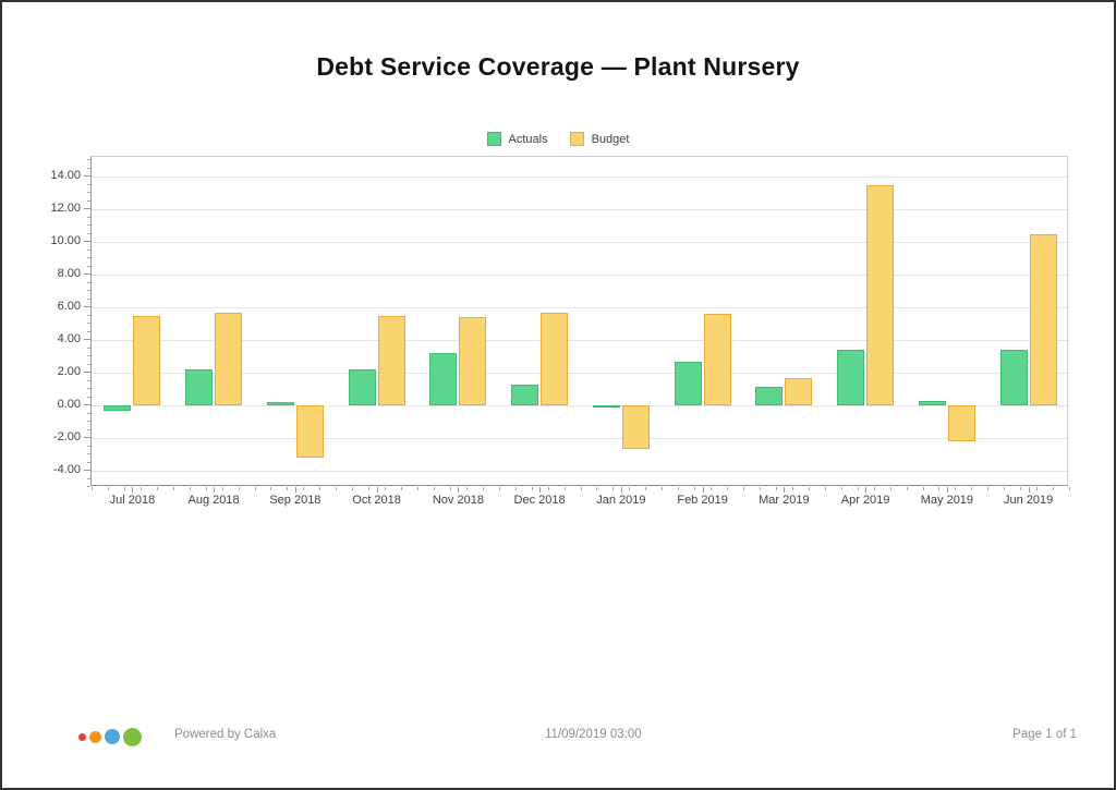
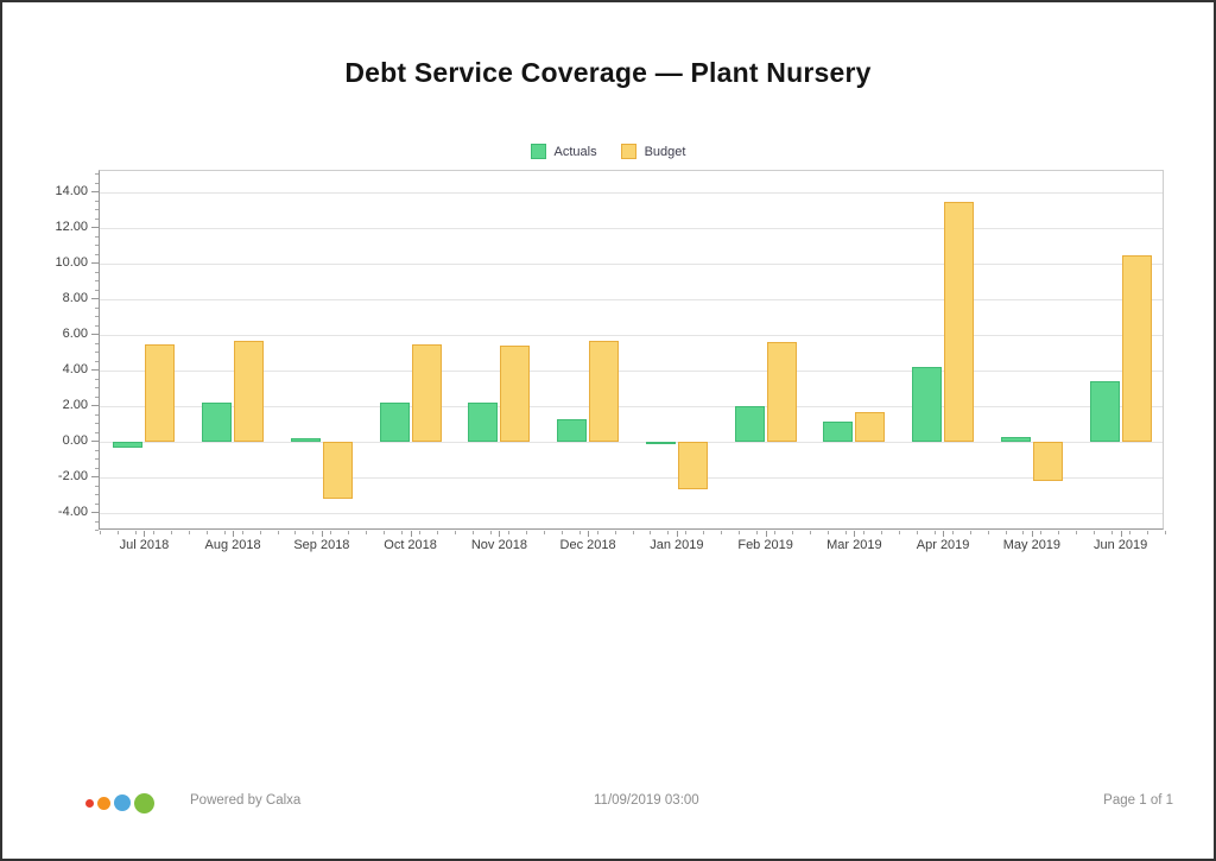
Actuals/Nov 2018: 3.2 -> 2.2
Actuals/Feb 2019: 2.7 -> 2.0
Actuals/Apr 2019: 3.4 -> 4.2
